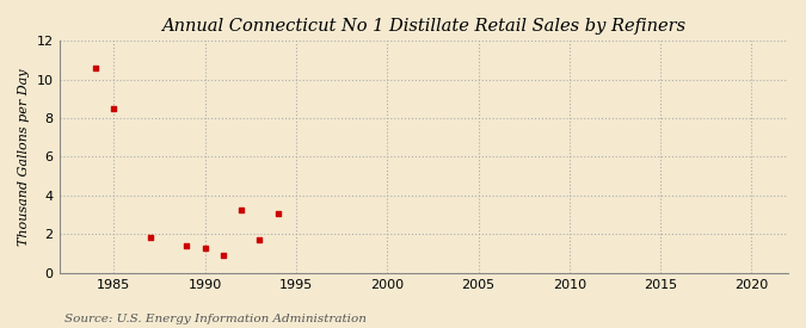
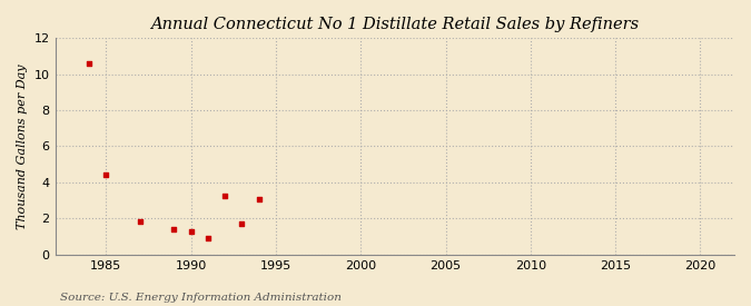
1985: 8.5 -> 4.4
